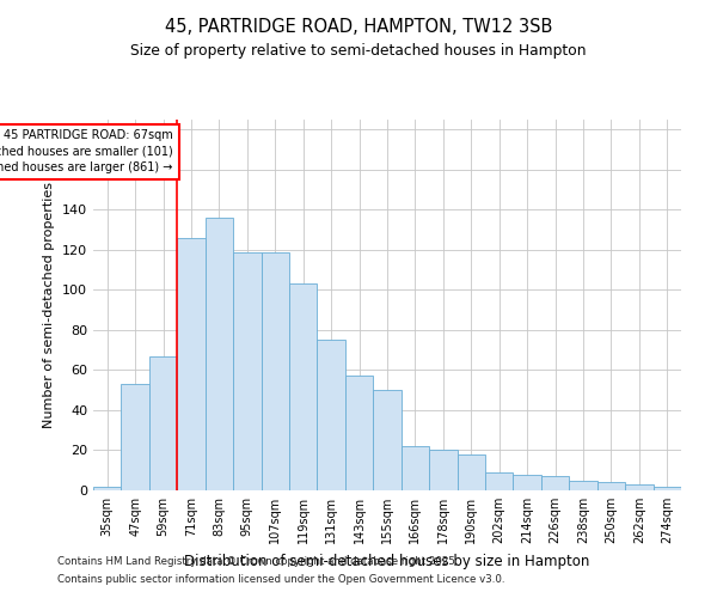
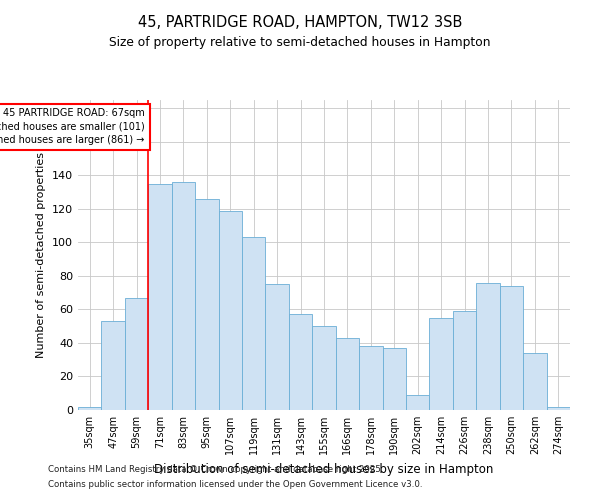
71sqm: 126 -> 135
95sqm: 119 -> 126
166sqm: 22 -> 43
178sqm: 20 -> 38
190sqm: 18 -> 37
214sqm: 8 -> 55
226sqm: 7 -> 59
238sqm: 5 -> 76
250sqm: 4 -> 74
262sqm: 3 -> 34
